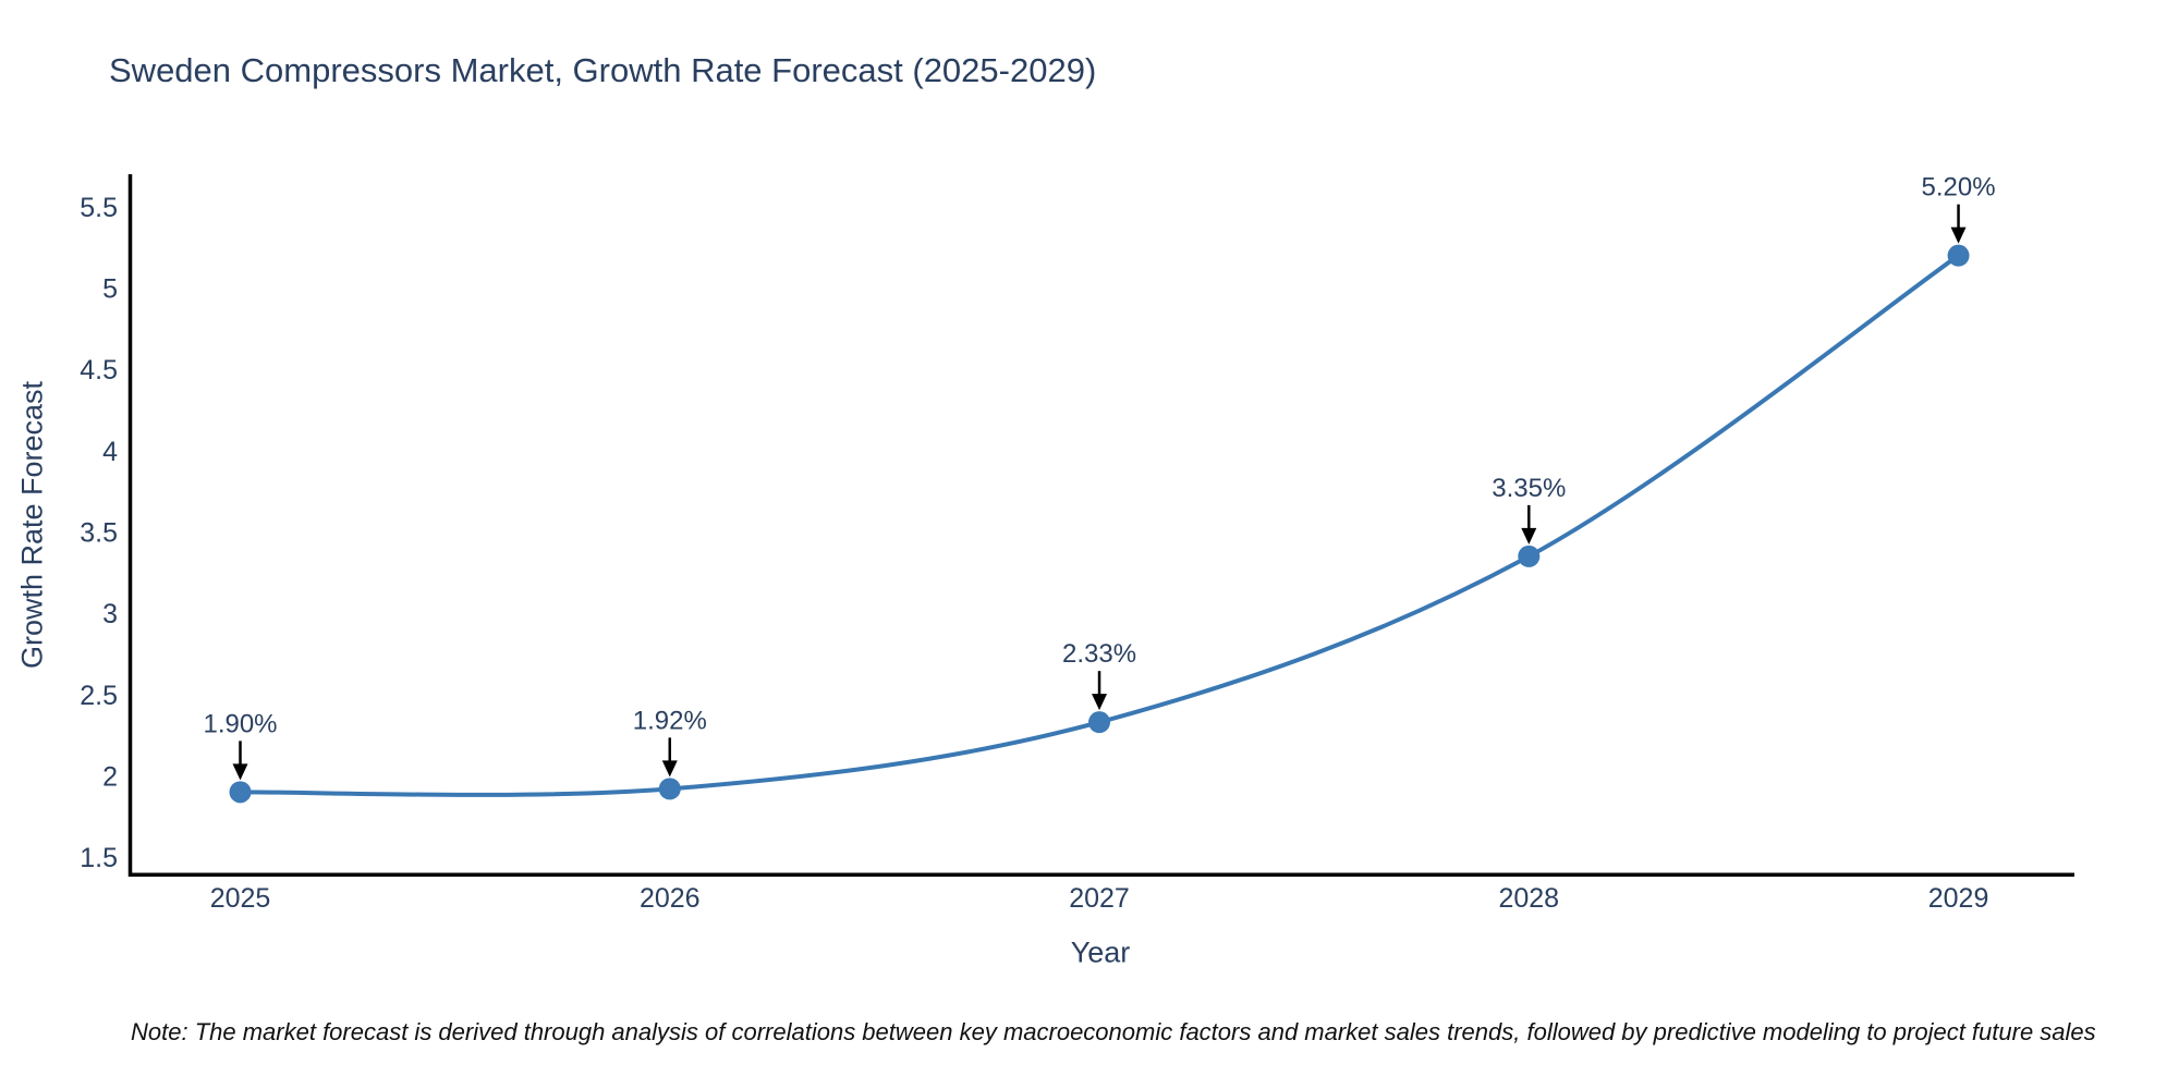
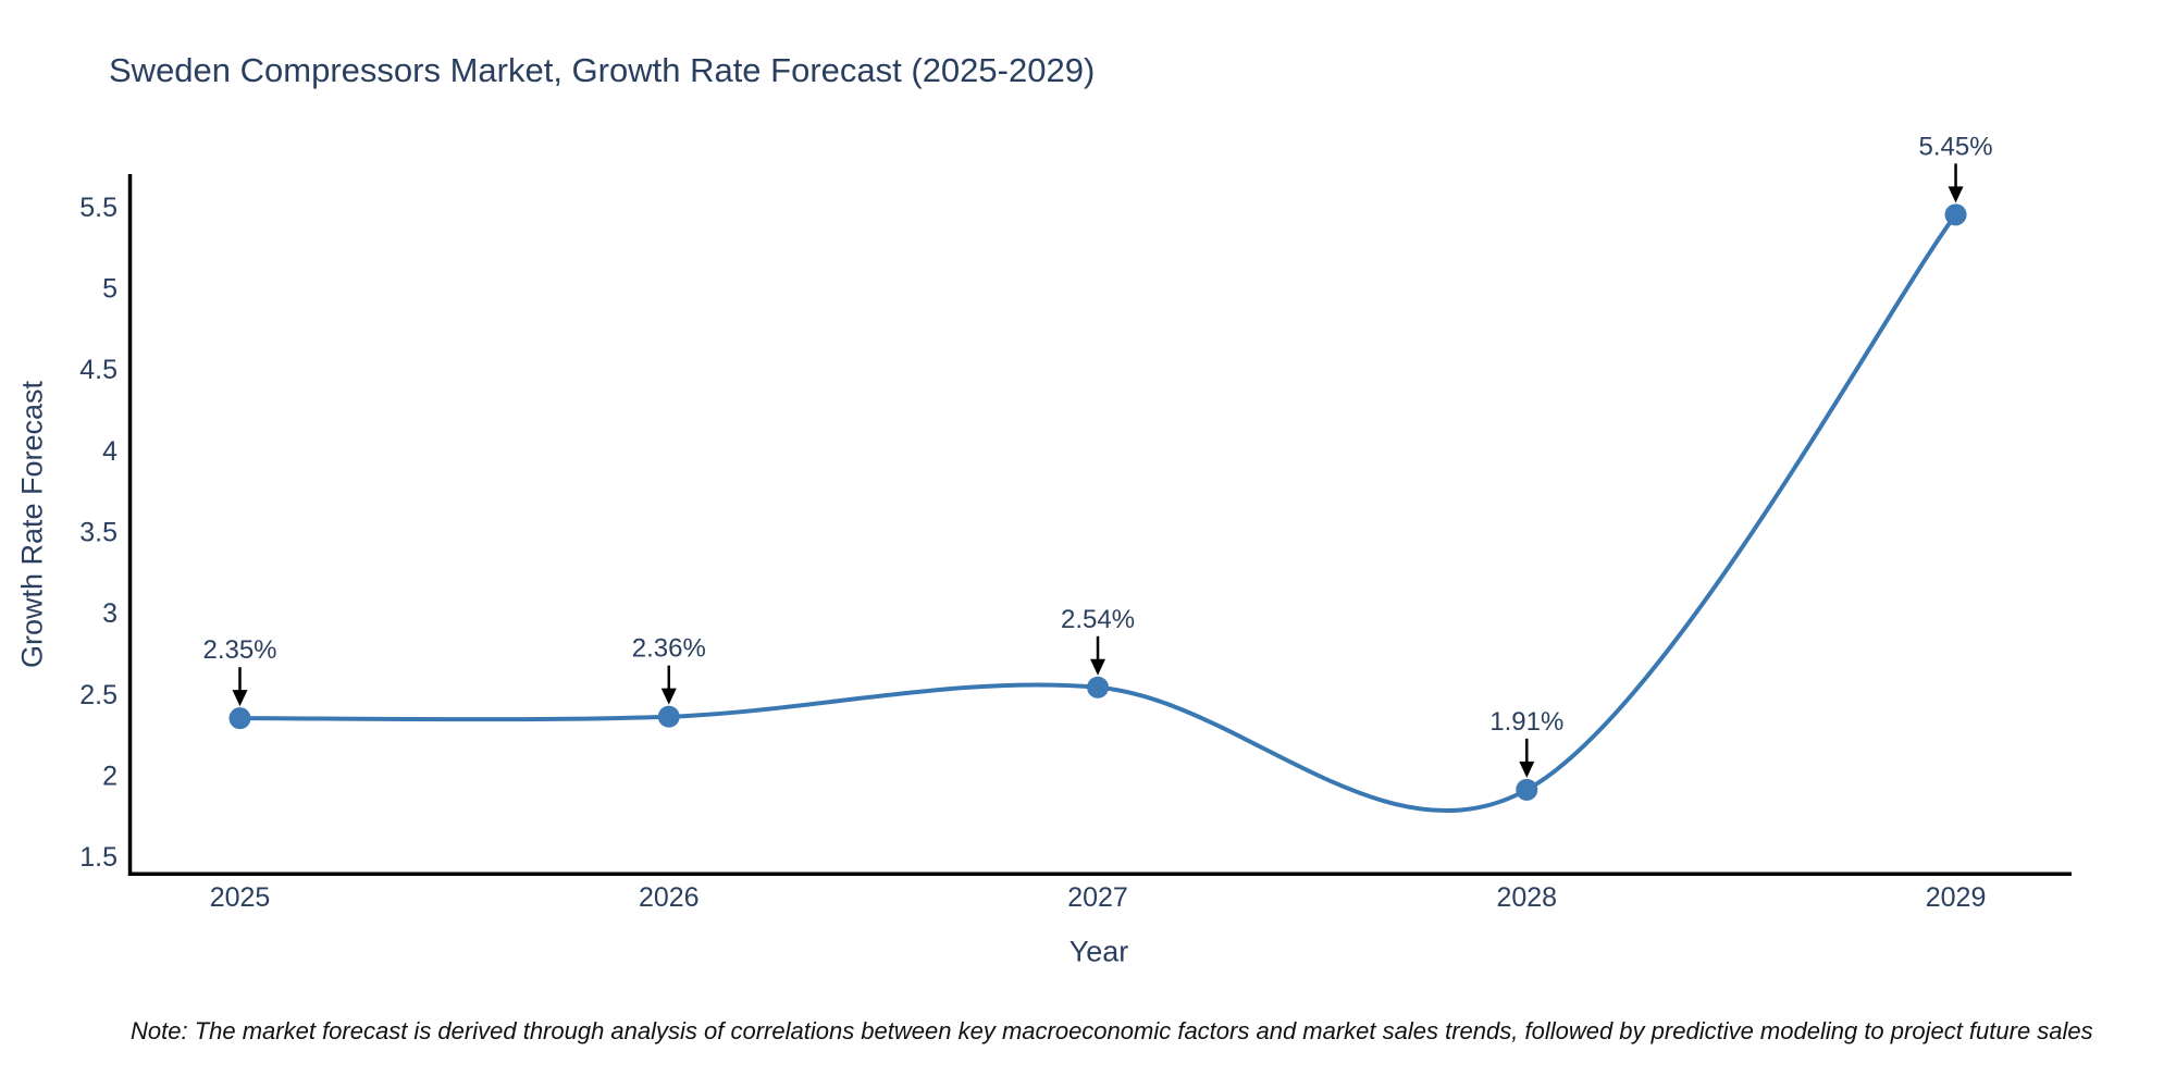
2025: 1.90% -> 2.35%
2026: 1.92% -> 2.36%
2027: 2.33% -> 2.54%
2028: 3.35% -> 1.91%
2029: 5.20% -> 5.45%
